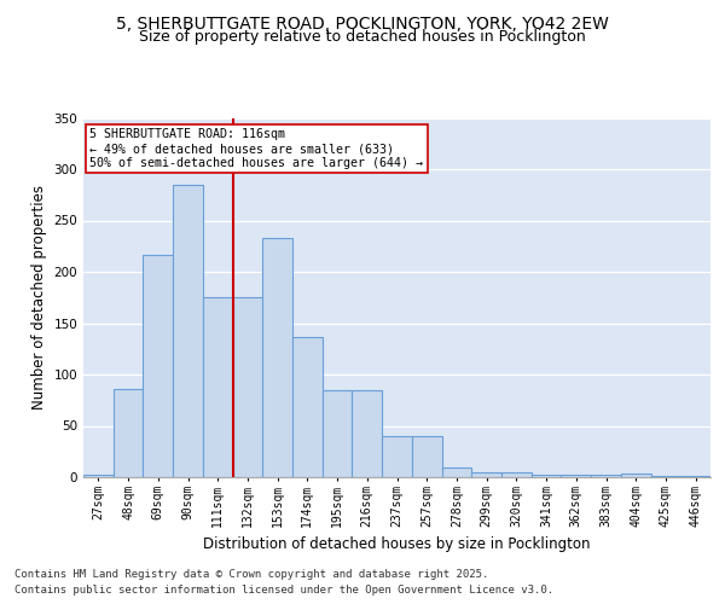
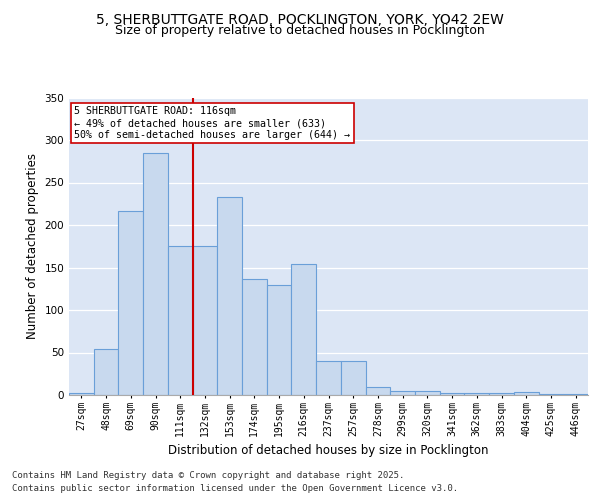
48sqm: 86 -> 54
195sqm: 85 -> 130
216sqm: 85 -> 154
